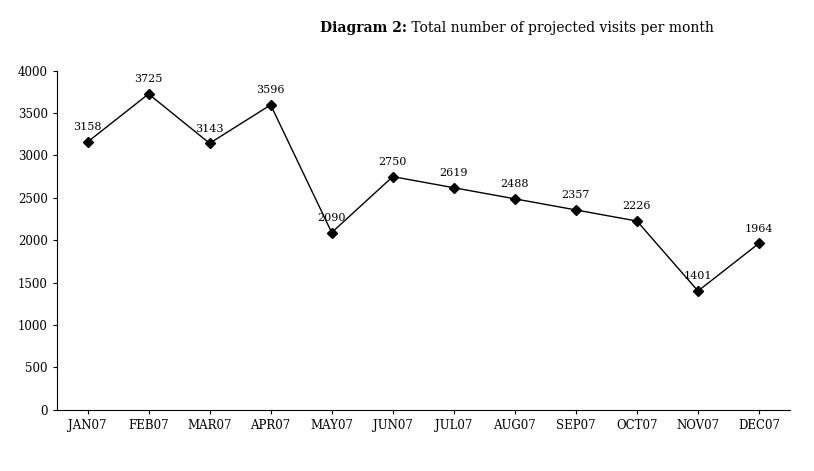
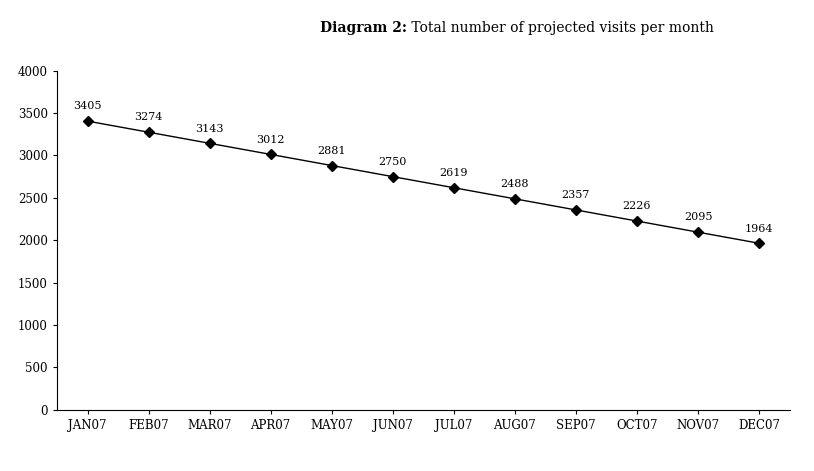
JAN07: 3158 -> 3405
FEB07: 3725 -> 3274
APR07: 3596 -> 3012
MAY07: 2090 -> 2881
NOV07: 1401 -> 2095
